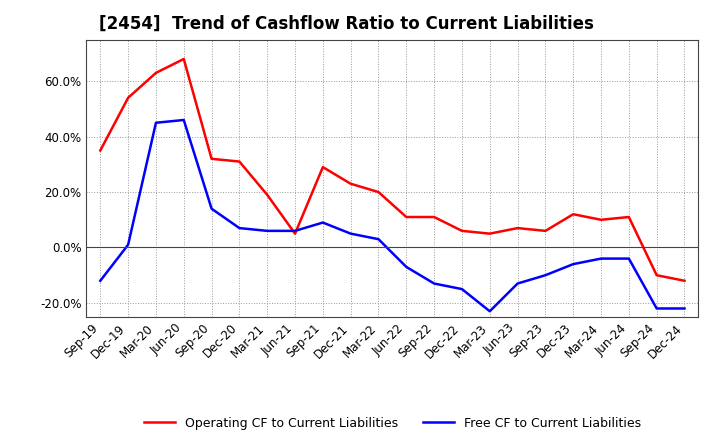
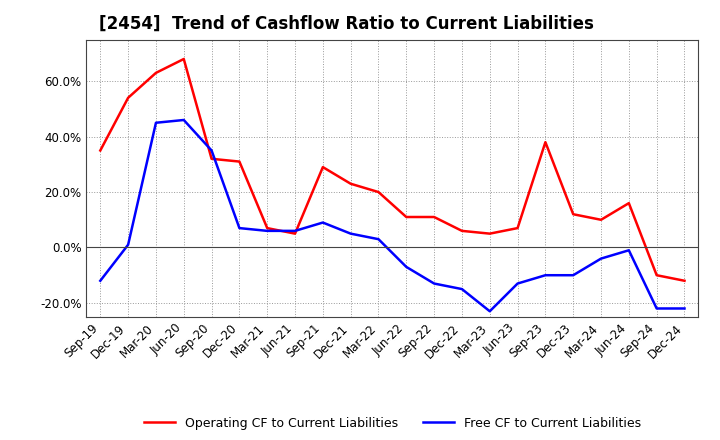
Free CF to Current Liabilities/Sep-20: 14% -> 35%
Operating CF to Current Liabilities/Mar-21: 19% -> 7%
Operating CF to Current Liabilities/Sep-23: 6% -> 38%
Free CF to Current Liabilities/Dec-23: -6% -> -10%
Operating CF to Current Liabilities/Jun-24: 11% -> 16%
Free CF to Current Liabilities/Jun-24: -4% -> -1%
